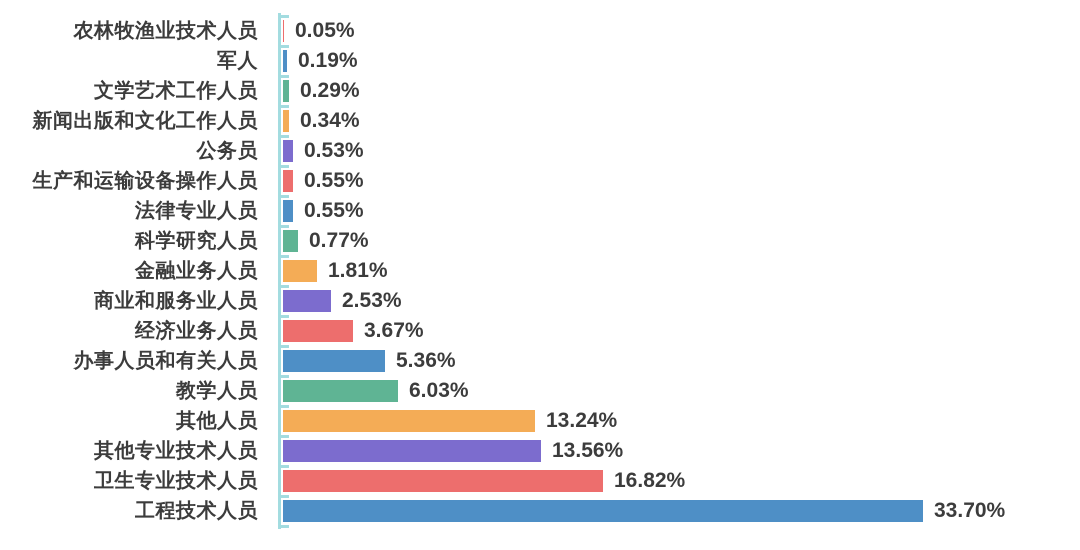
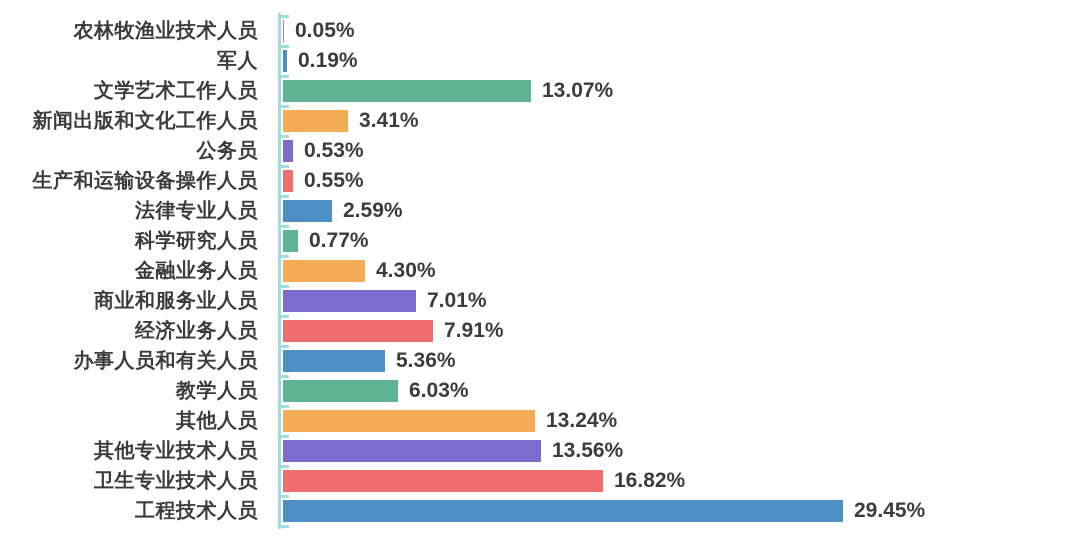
文学艺术工作人员: 0.29% -> 13.07%
新闻出版和文化工作人员: 0.34% -> 3.41%
法律专业人员: 0.55% -> 2.59%
金融业务人员: 1.81% -> 4.30%
商业和服务业人员: 2.53% -> 7.01%
经济业务人员: 3.67% -> 7.91%
工程技术人员: 33.70% -> 29.45%
